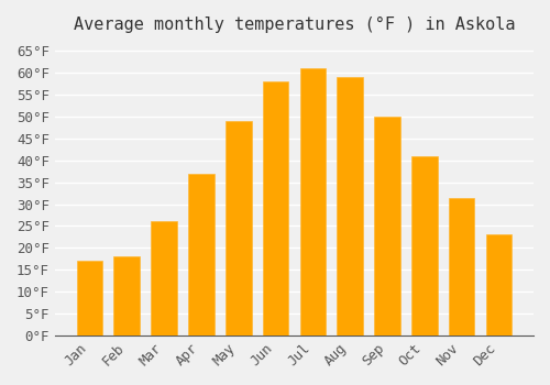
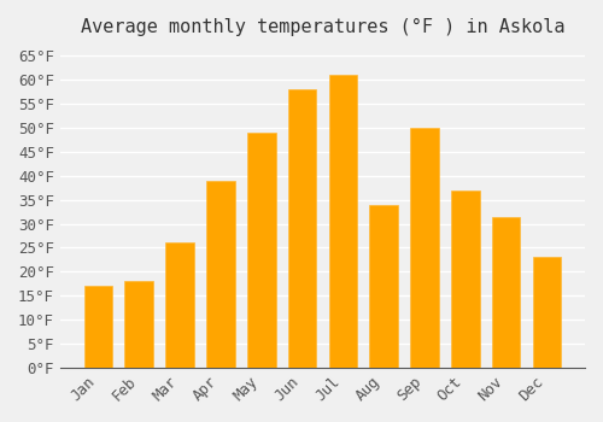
Apr: 37.0°F -> 39.0°F
Aug: 59.0°F -> 34.0°F
Oct: 41.0°F -> 37.0°F
